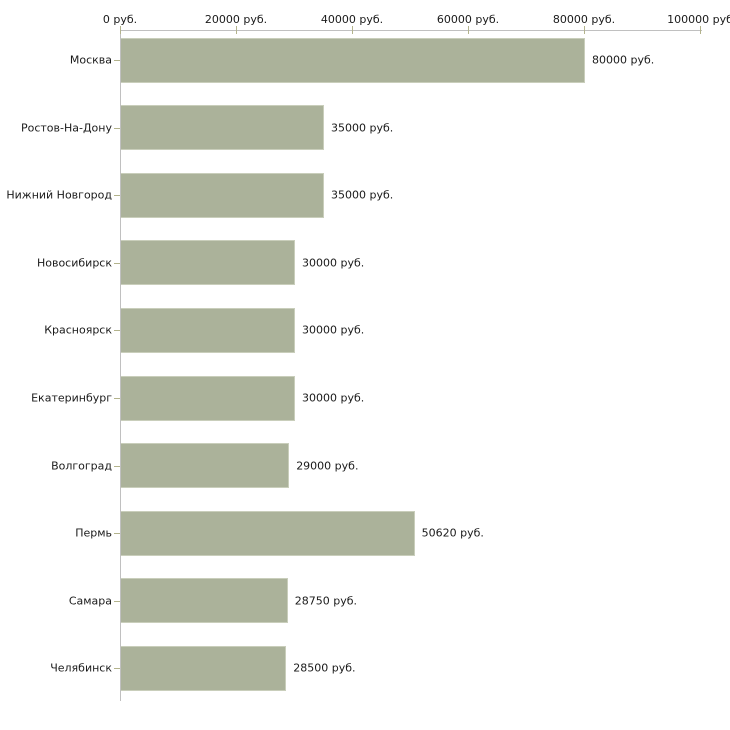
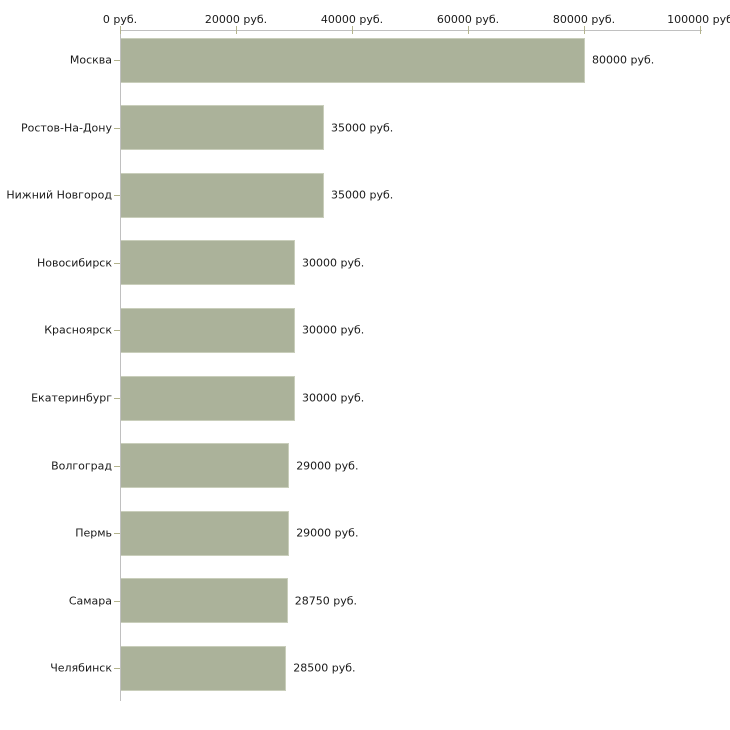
Пермь: 50620 -> 29000
